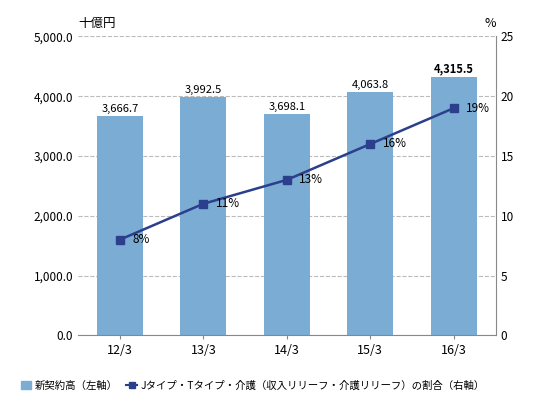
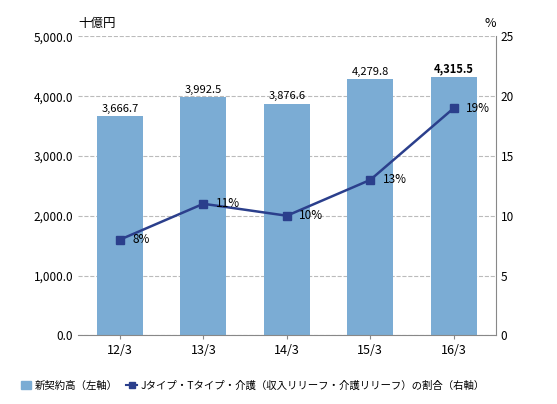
新契約高（左軸）/14/3: 3,698.1 -> 3,876.6
Jタイプ・Tタイプ・介護（収入リリーフ・介護リリーフ）の割合（右軸）/14/3: 13% -> 10%
新契約高（左軸）/15/3: 4,063.8 -> 4,279.8
Jタイプ・Tタイプ・介護（収入リリーフ・介護リリーフ）の割合（右軸）/15/3: 16% -> 13%
